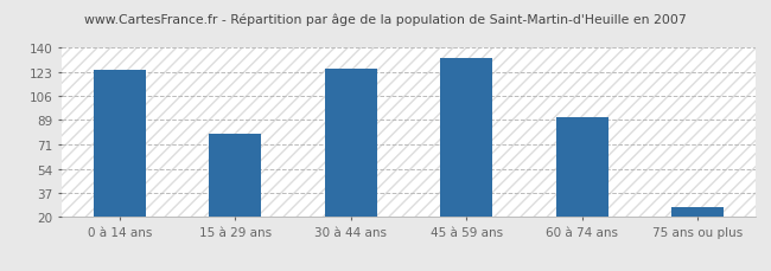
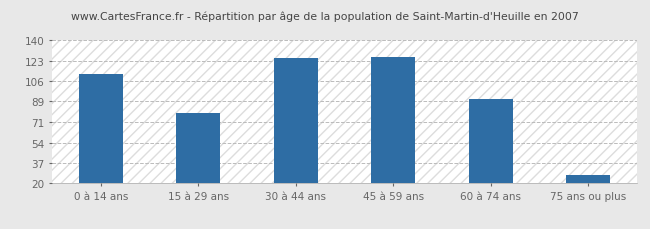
0 à 14 ans: 124 -> 112
45 à 59 ans: 133 -> 126
